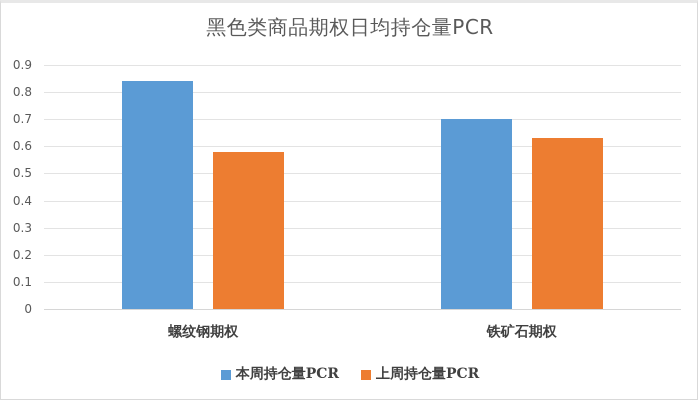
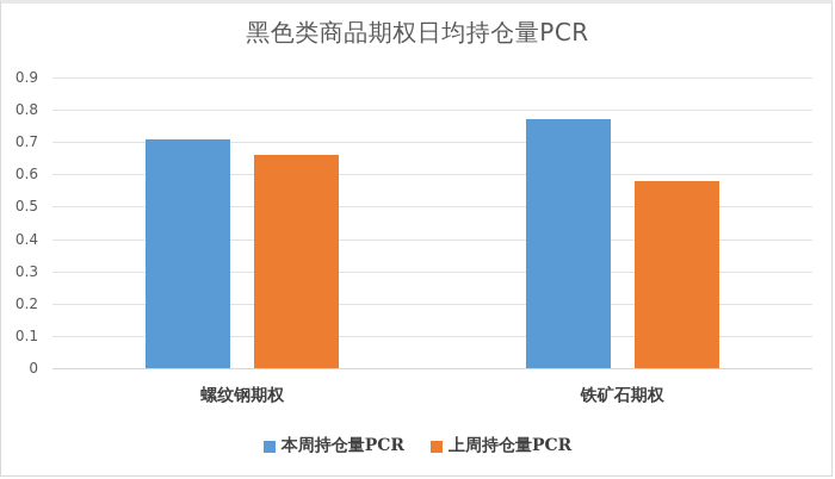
本周持仓量PCR/螺纹钢期权: 0.84 -> 0.71
上周持仓量PCR/螺纹钢期权: 0.58 -> 0.66
本周持仓量PCR/铁矿石期权: 0.70 -> 0.77
上周持仓量PCR/铁矿石期权: 0.63 -> 0.58
